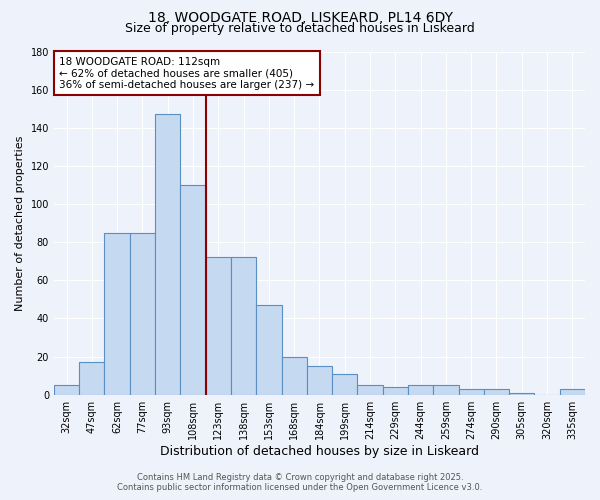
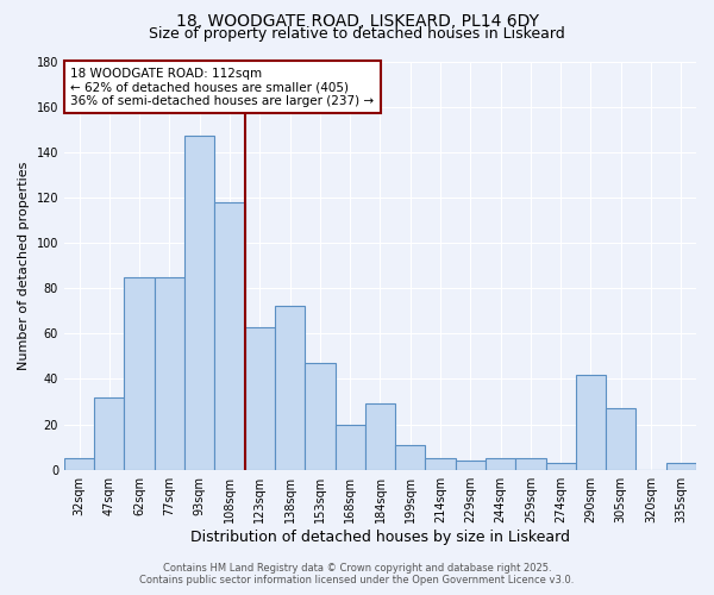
47sqm: 17 -> 32
108sqm: 110 -> 118
123sqm: 72 -> 63
184sqm: 15 -> 29
290sqm: 3 -> 42
305sqm: 1 -> 27
